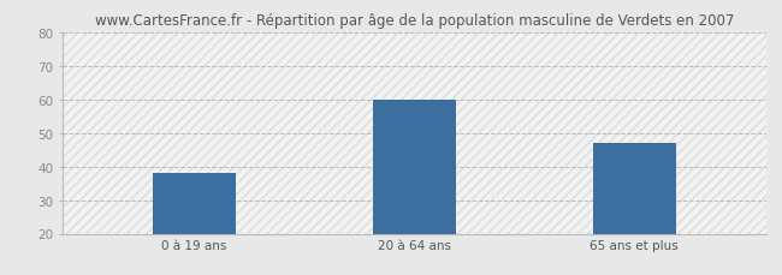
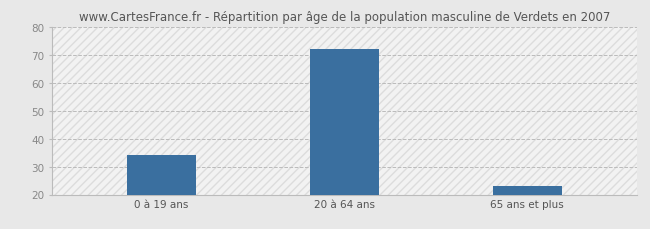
0 à 19 ans: 38 -> 34
20 à 64 ans: 60 -> 72
65 ans et plus: 47 -> 23
